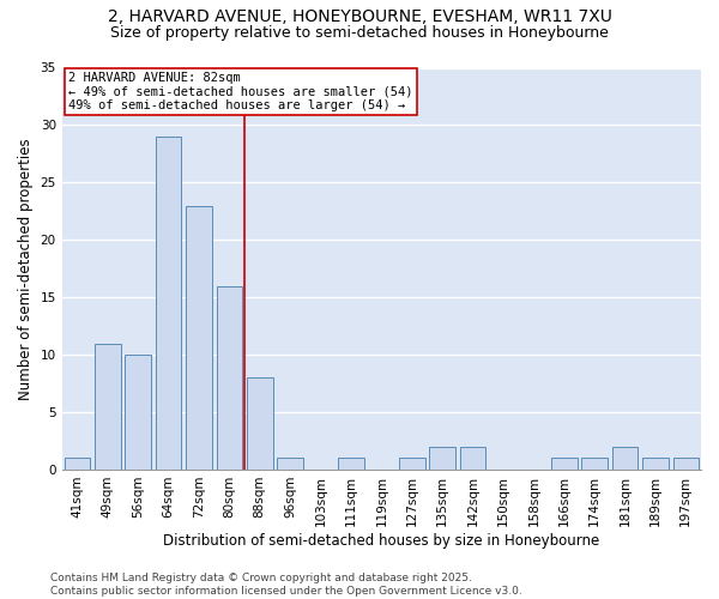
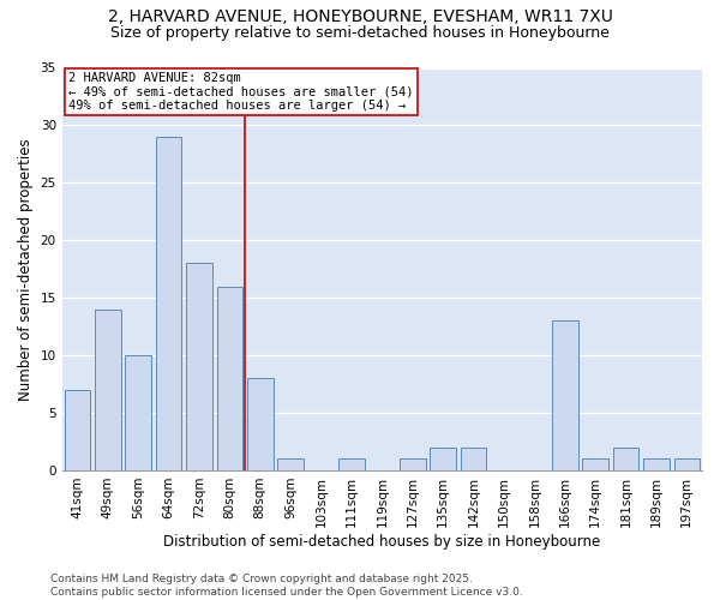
41sqm: 1 -> 7
49sqm: 11 -> 14
72sqm: 23 -> 18
166sqm: 1 -> 13
